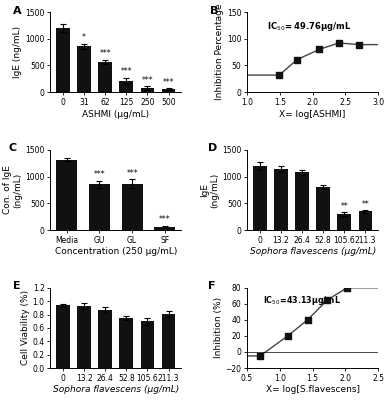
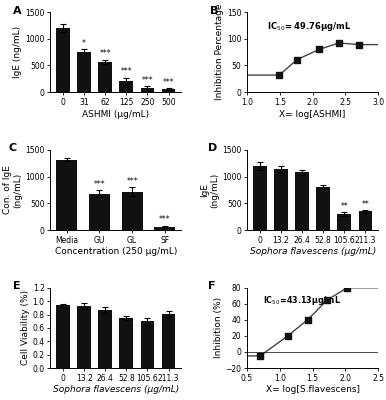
31: 860 -> 760
GU: 860 -> 680
GL: 870 -> 720
